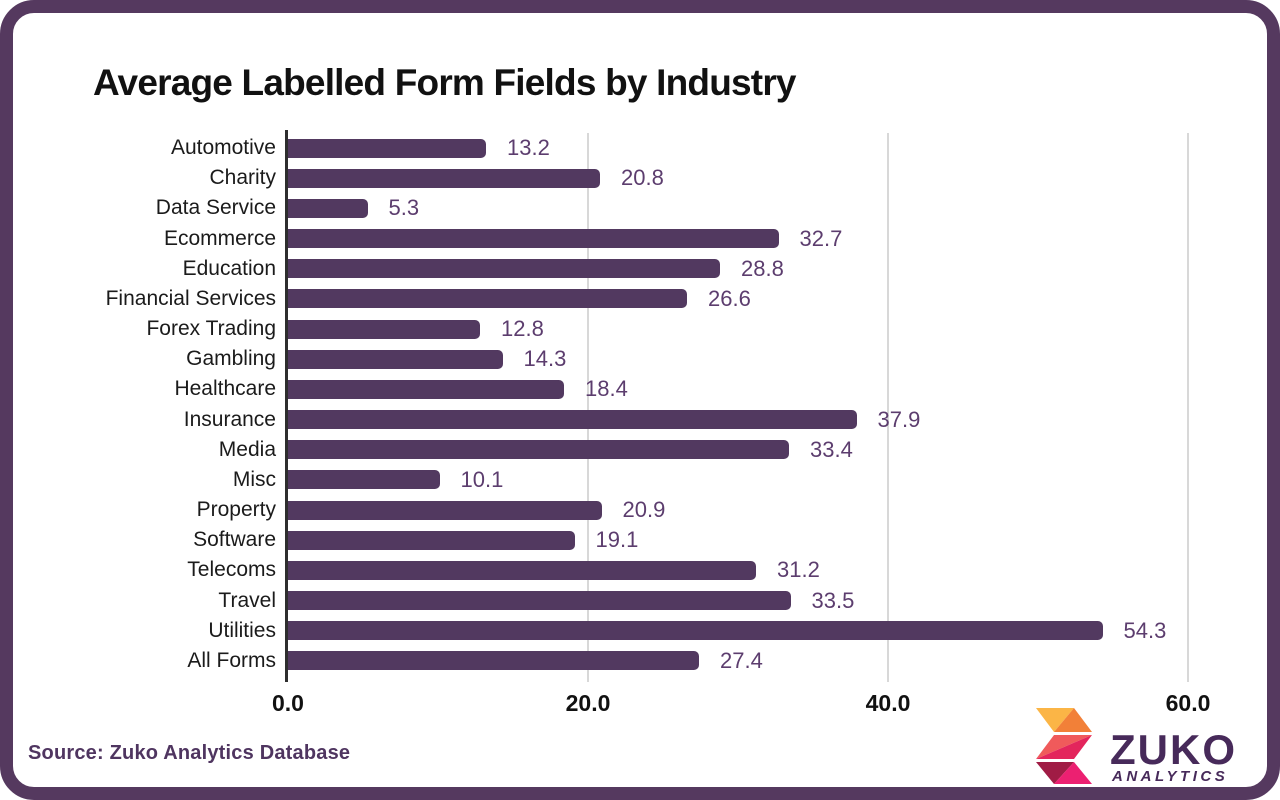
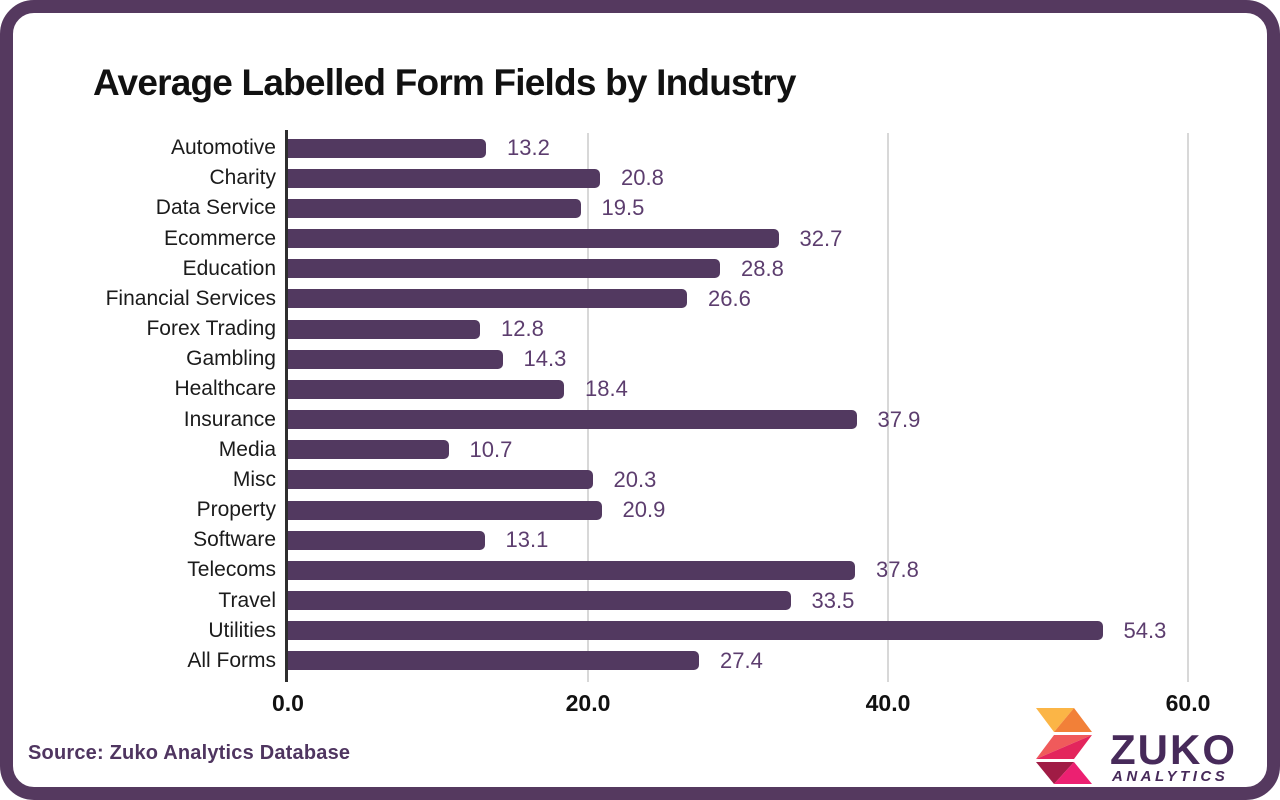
Data Service: 5.3 -> 19.5
Media: 33.4 -> 10.7
Misc: 10.1 -> 20.3
Software: 19.1 -> 13.1
Telecoms: 31.2 -> 37.8
